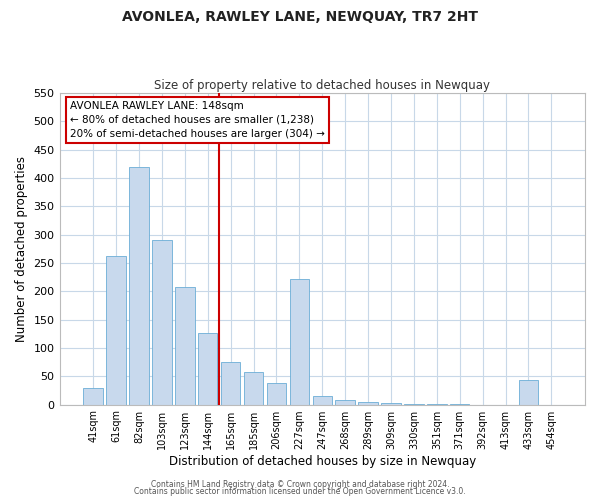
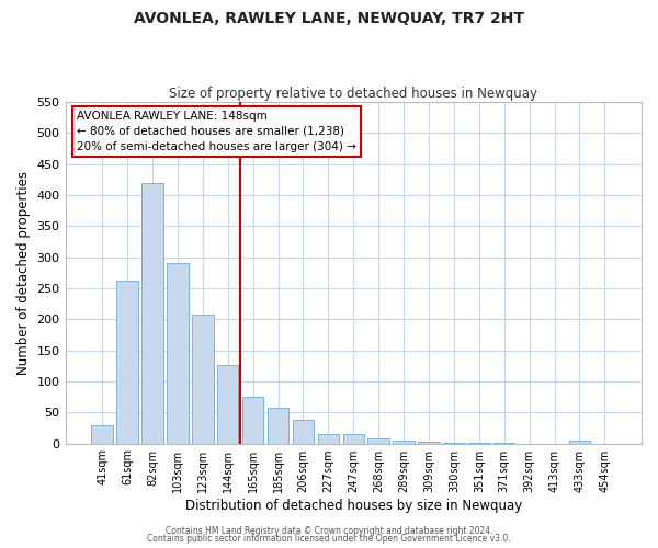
227sqm: 222 -> 15
433sqm: 44 -> 4
